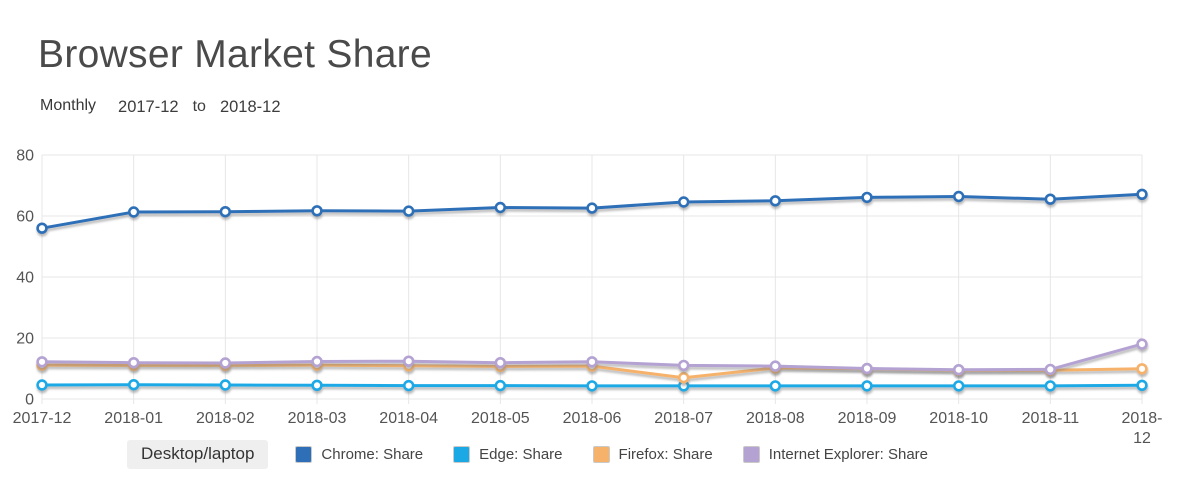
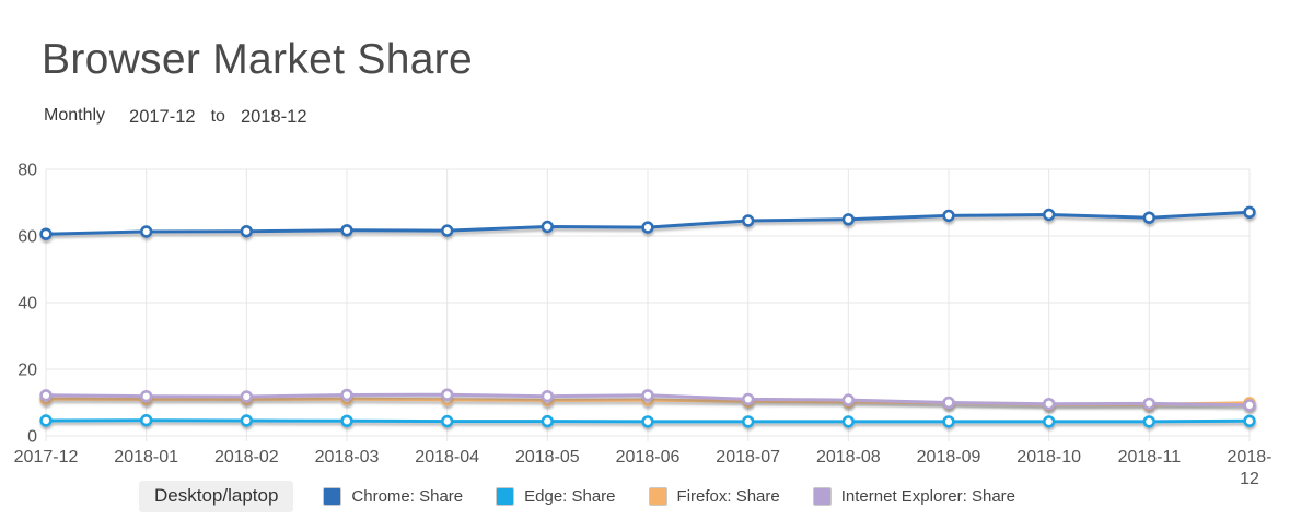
Chrome: Share/2017-12: 56 -> 61
Firefox: Share/2018-07: 7 -> 10
Internet Explorer: Share/2018-12: 18 -> 9
